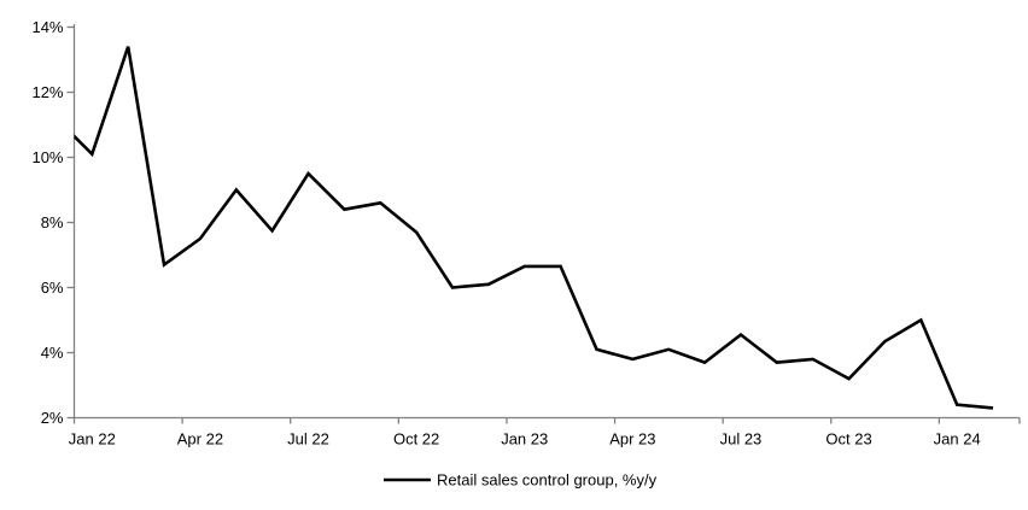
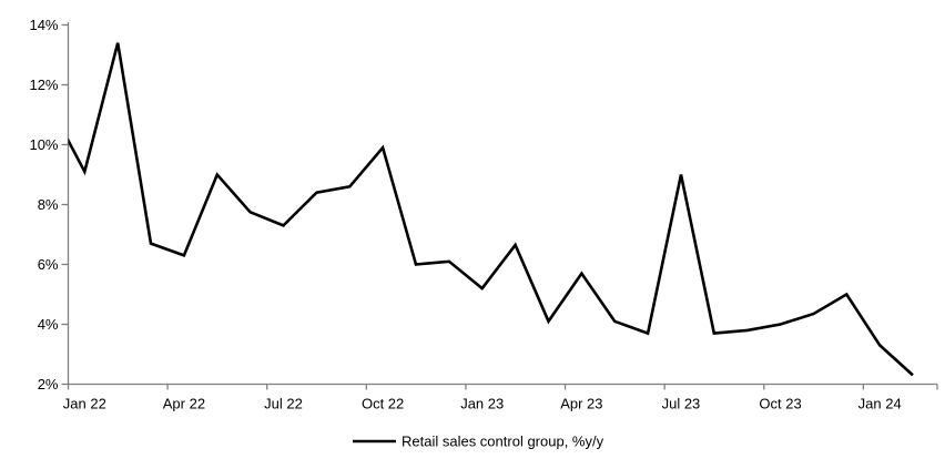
Jan 22: 10.1% -> 9.1%
Apr 22: 7.5% -> 6.3%
Jul 22: 9.5% -> 7.3%
Oct 22: 7.7% -> 9.9%
Jan 23: 6.7% -> 5.2%
Apr 23: 3.8% -> 5.7%
Jul 23: 4.5% -> 9.0%
Oct 23: 3.2% -> 4.0%
Jan 24: 2.4% -> 3.3%
